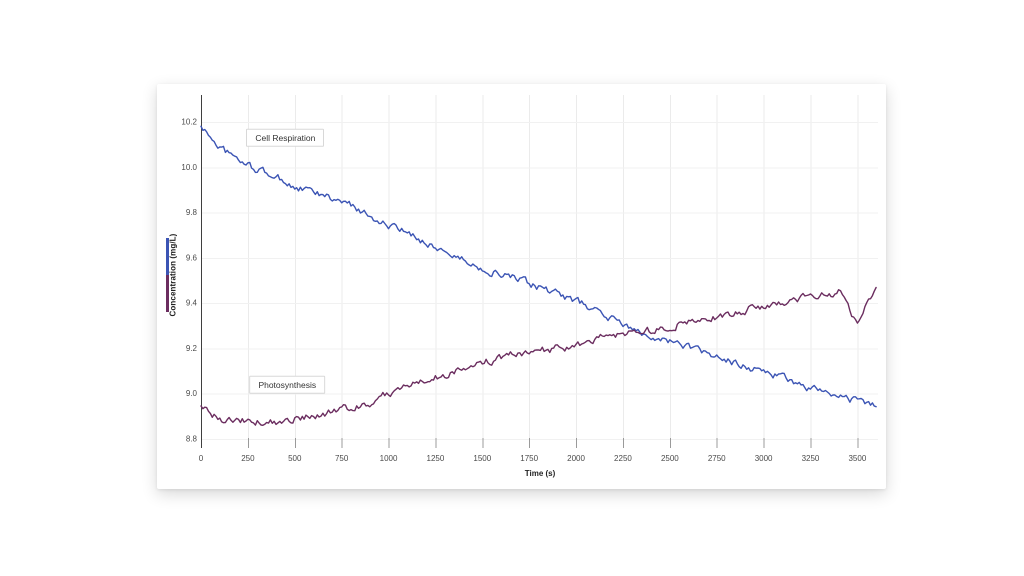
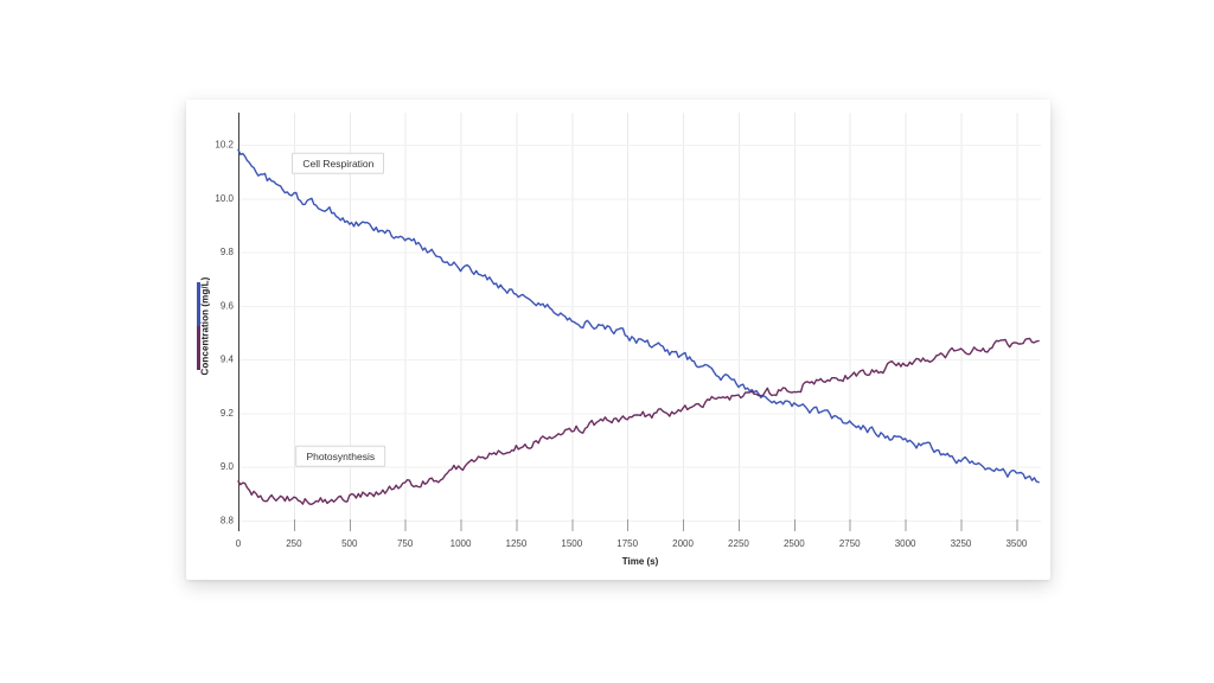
Photosynthesis/3500: 9.31 -> 9.46
